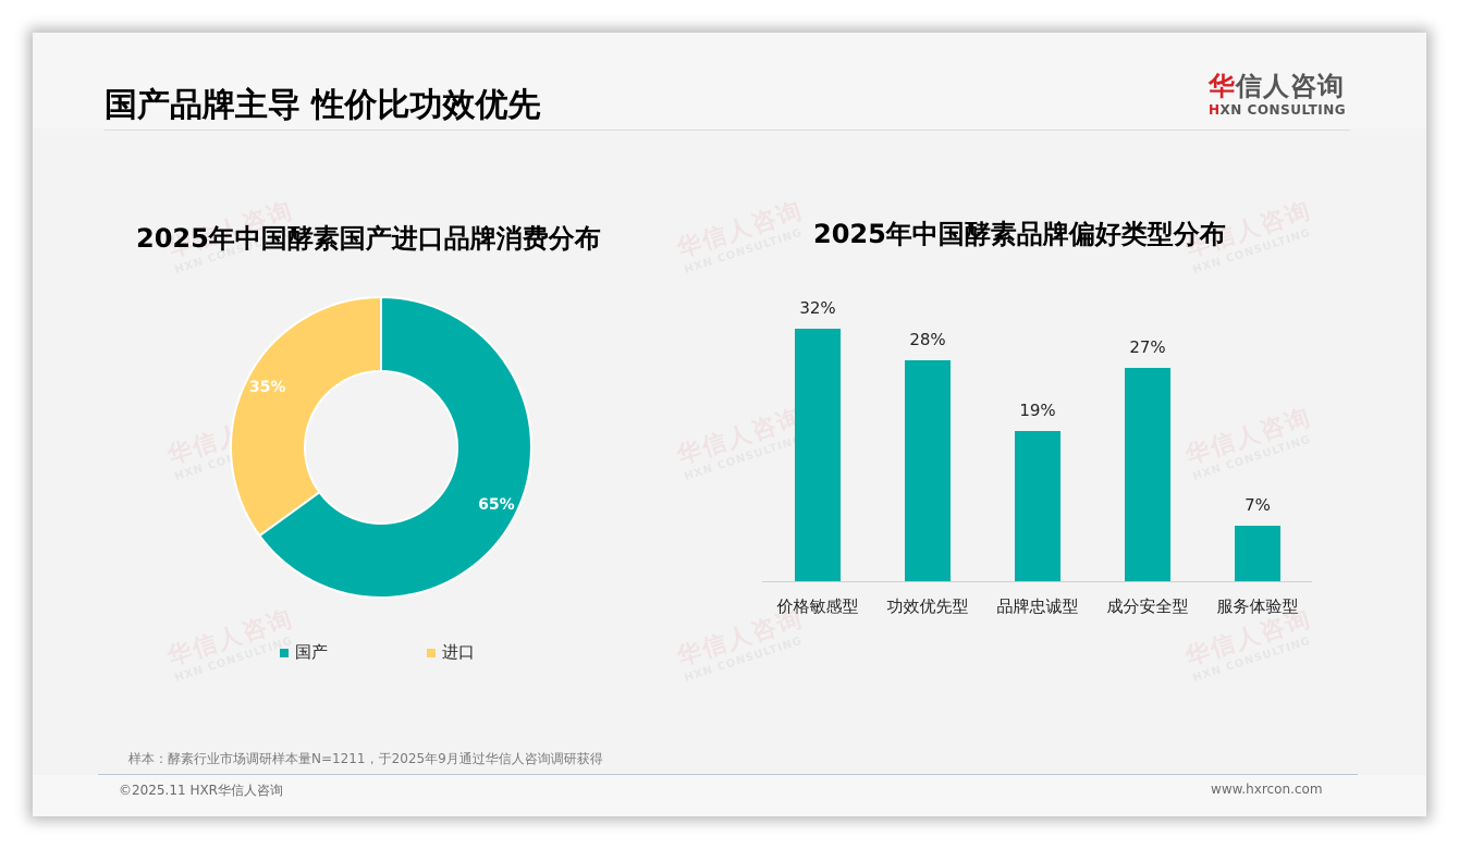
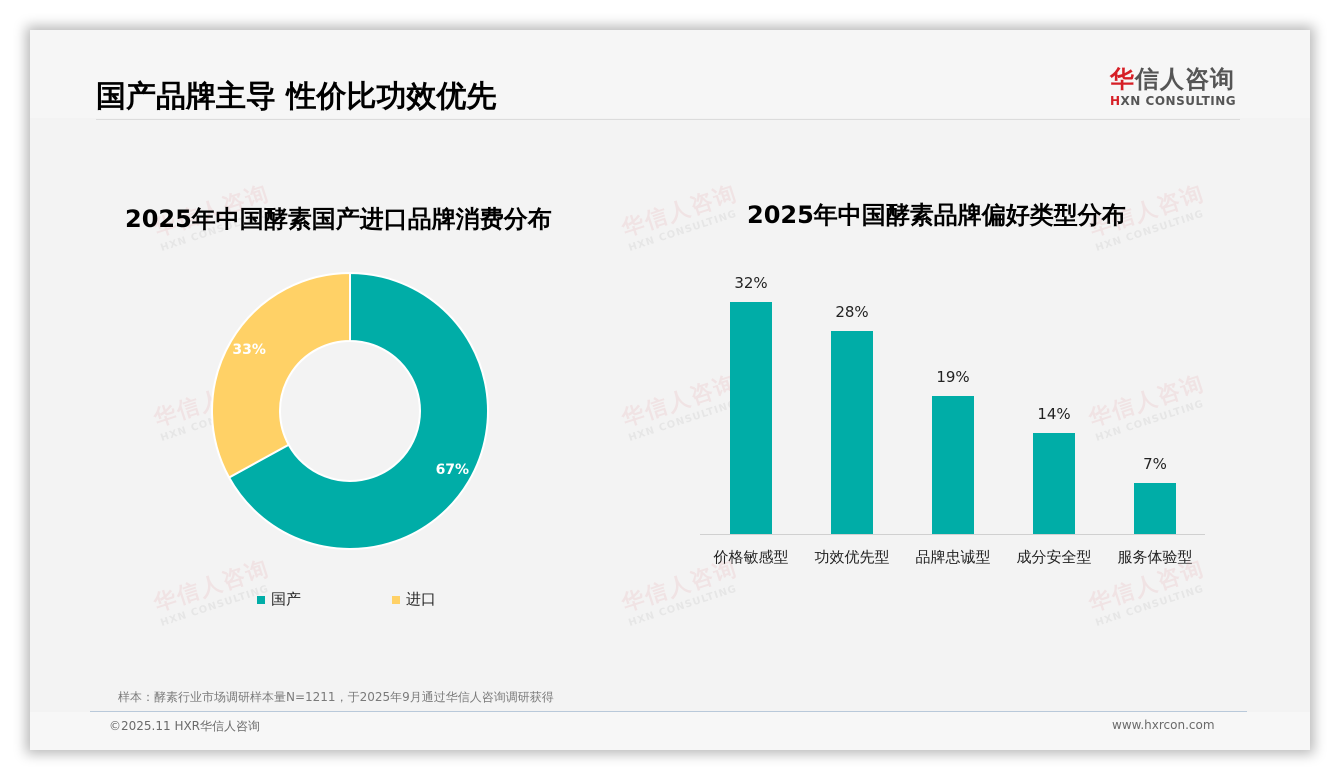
2025年中国酵素国产进口品牌消费分布/国产: 65% -> 67%
2025年中国酵素国产进口品牌消费分布/进口: 35% -> 33%
2025年中国酵素品牌偏好类型分布/成分安全型: 27% -> 14%
